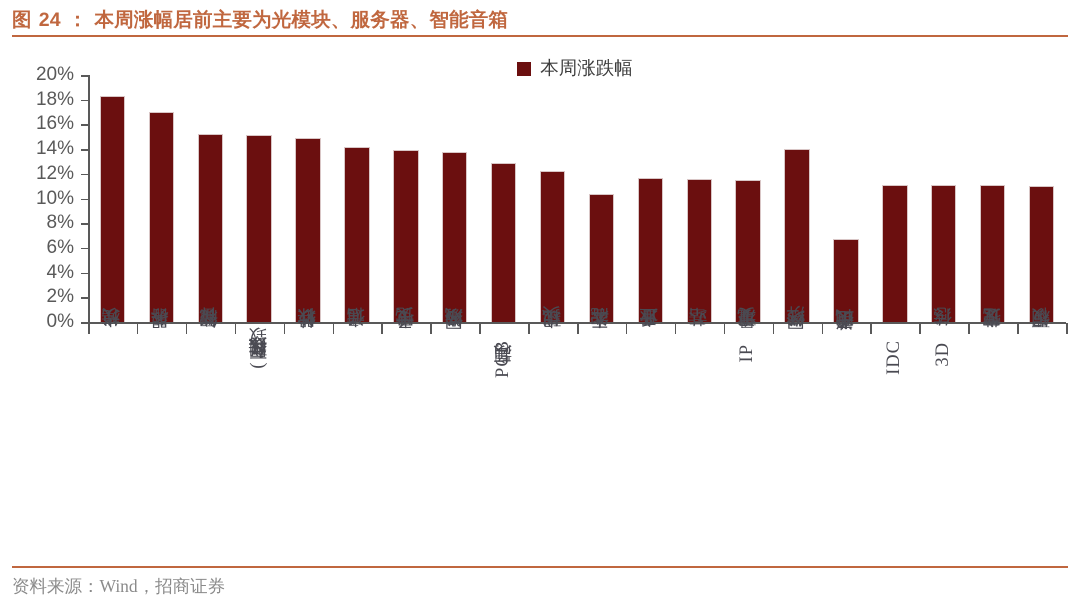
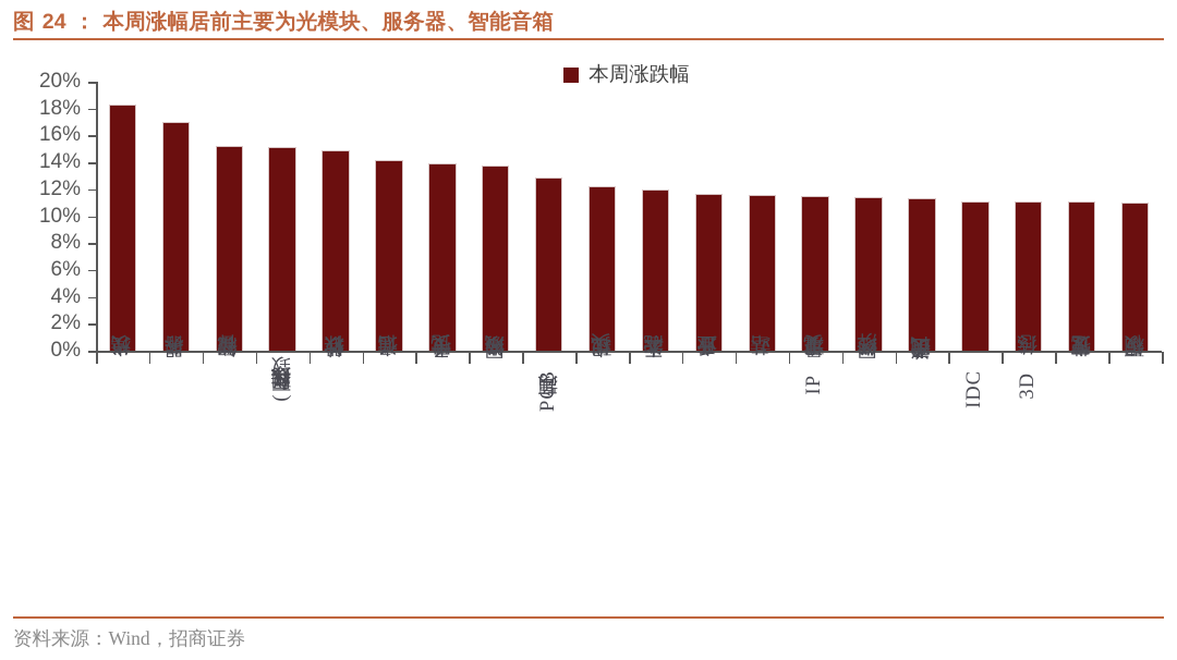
人工智能: 10.4% -> 12.0%
网红经济: 14.0% -> 11.4%
消费电子代工: 6.7% -> 11.3%
